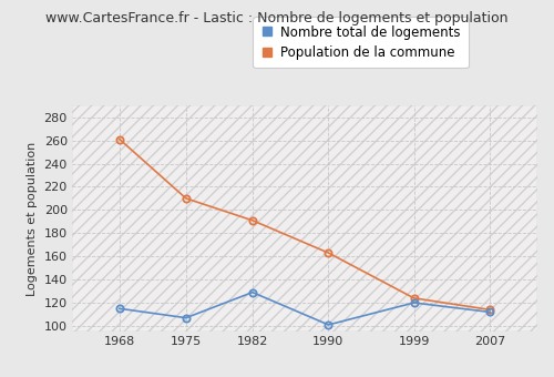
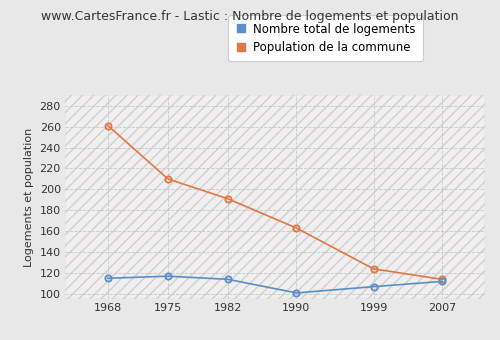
Nombre total de logements/1975: 107 -> 117
Nombre total de logements/1982: 129 -> 114
Nombre total de logements/1999: 120 -> 107
